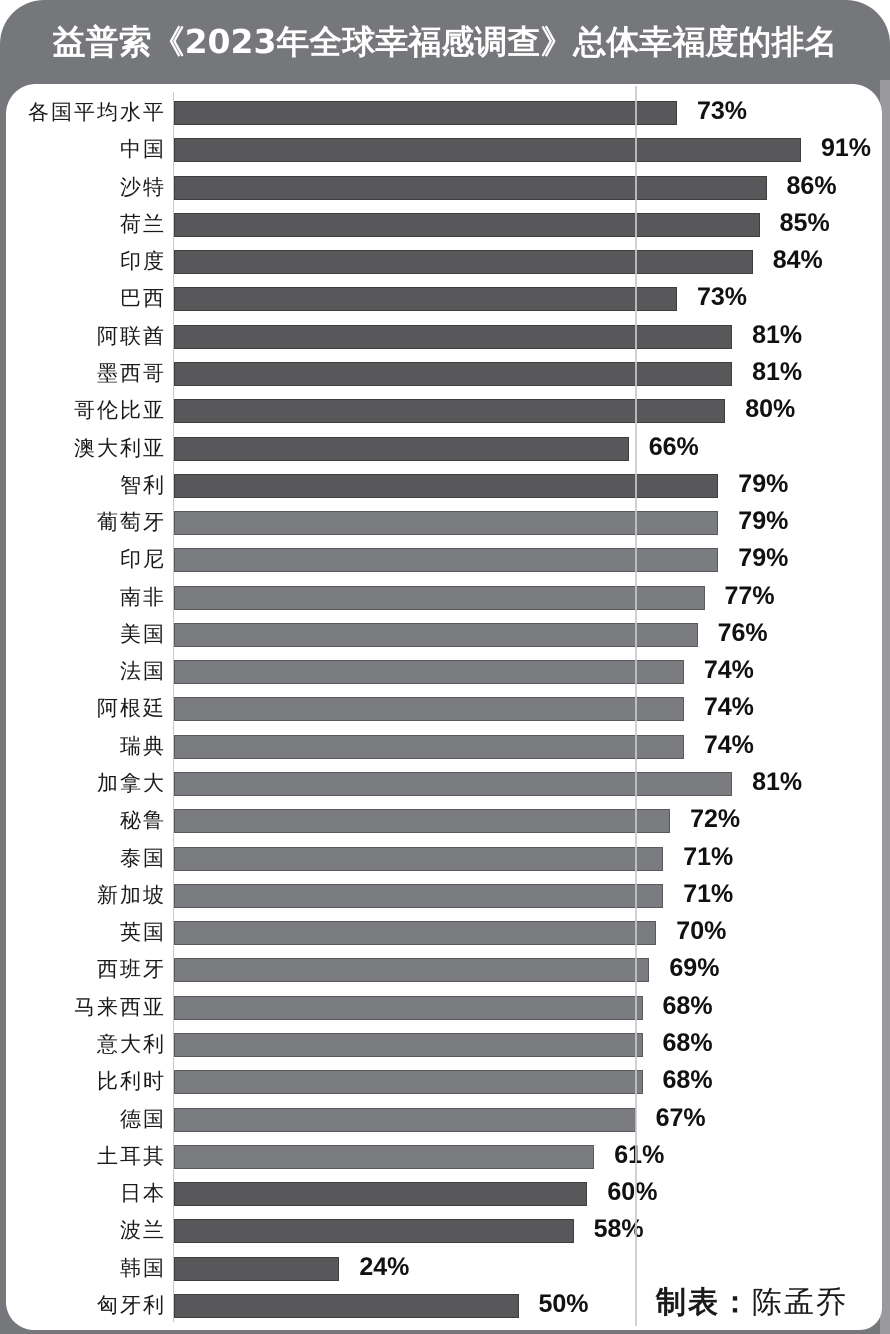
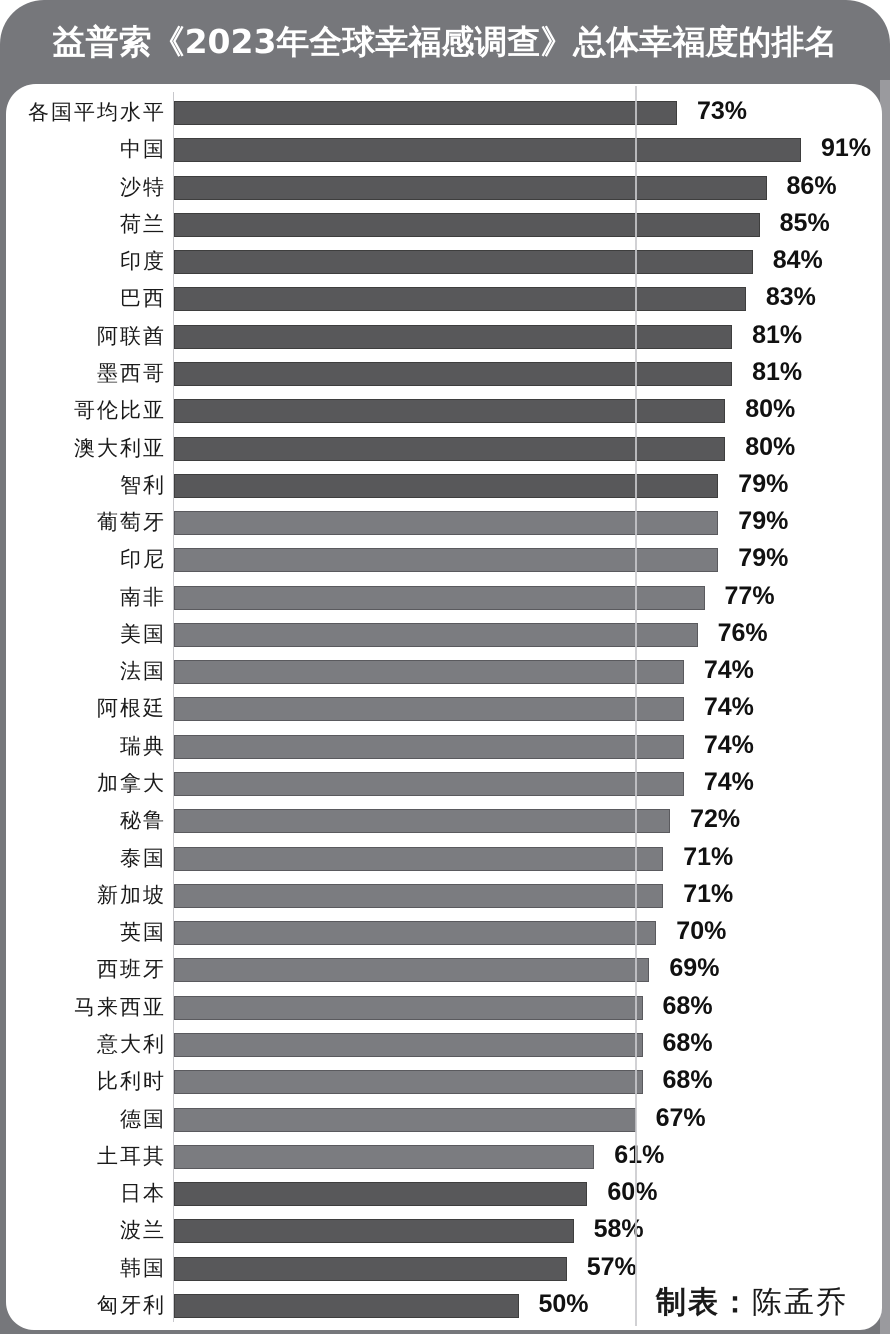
巴西: 73% -> 83%
澳大利亚: 66% -> 80%
加拿大: 81% -> 74%
韩国: 24% -> 57%
